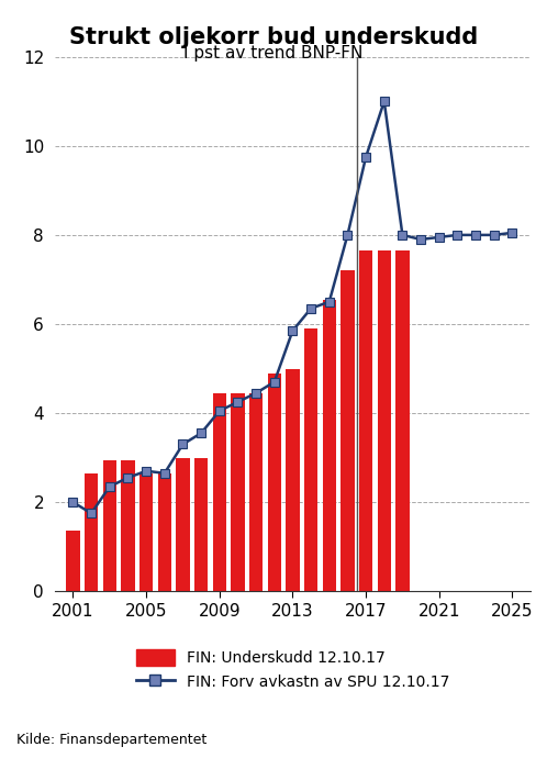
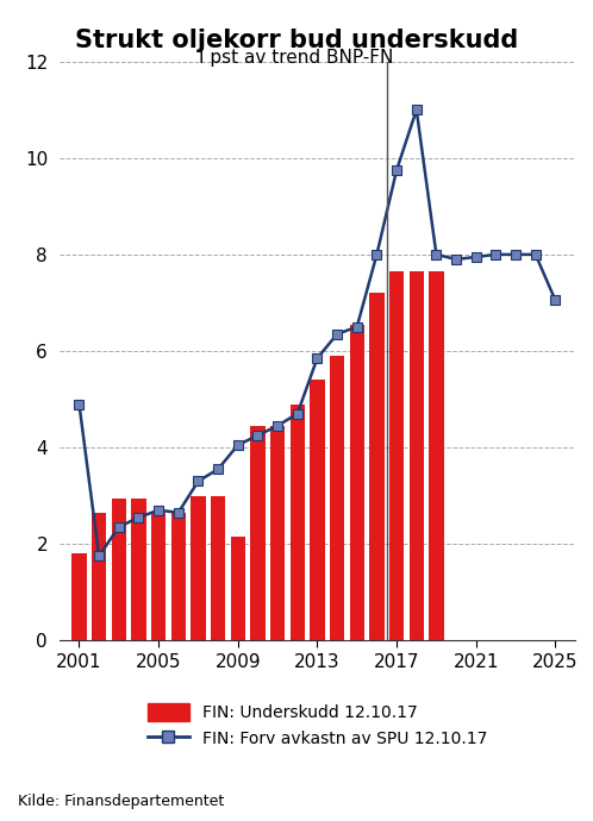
FIN: Underskudd 12.10.17/2001: 1.35 -> 1.80
FIN: Forv avkastn av SPU 12.10.17/2001: 2.00 -> 4.90
FIN: Underskudd 12.10.17/2009: 4.45 -> 2.15
FIN: Underskudd 12.10.17/2013: 5.00 -> 5.40
FIN: Forv avkastn av SPU 12.10.17/2025: 8.05 -> 7.05
